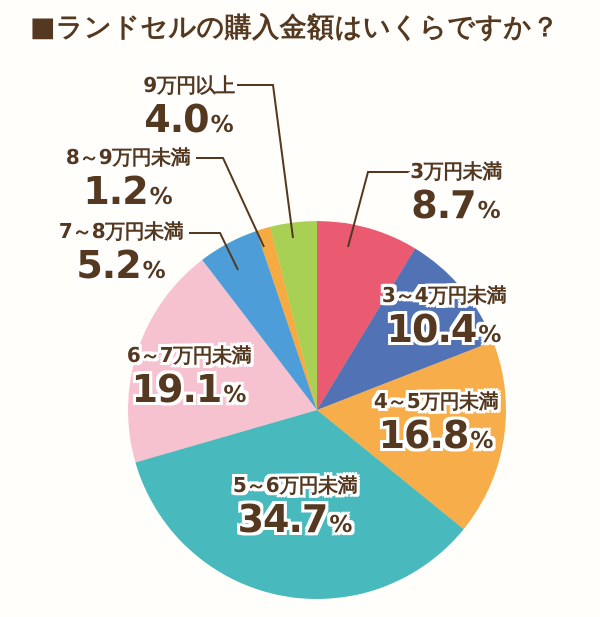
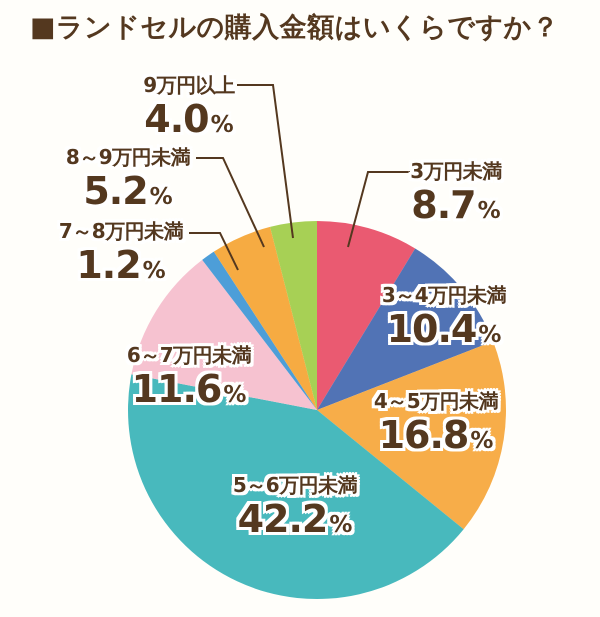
5～6万円未満: 34.7 -> 42.2
6～7万円未満: 19.1 -> 11.6
7～8万円未満: 5.2 -> 1.2
8～9万円未満: 1.2 -> 5.2
